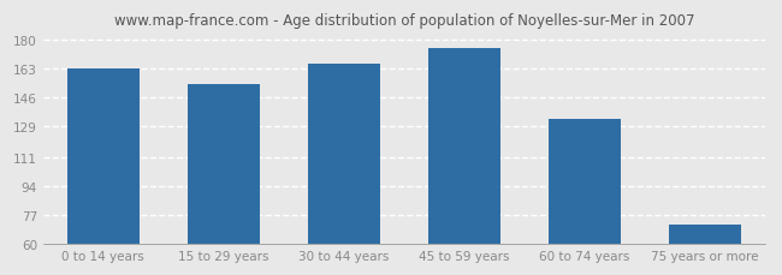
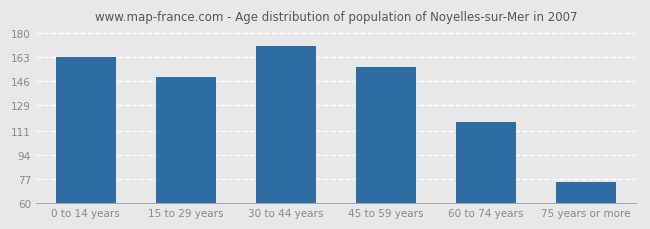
15 to 29 years: 154 -> 149
30 to 44 years: 166 -> 171
45 to 59 years: 175 -> 156
60 to 74 years: 133 -> 117
75 years or more: 71 -> 75
